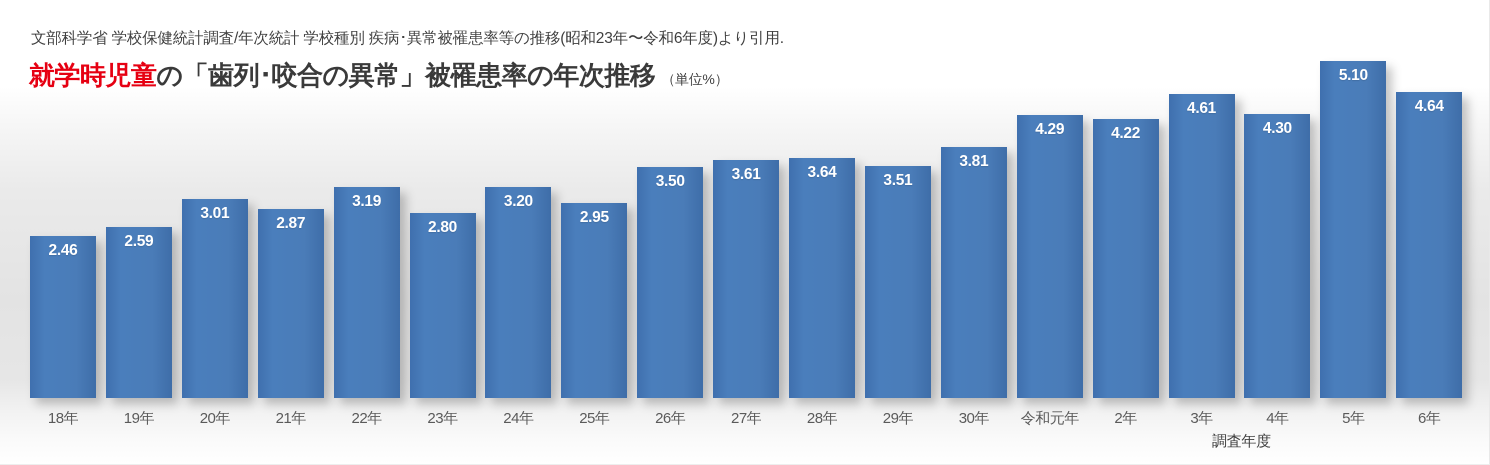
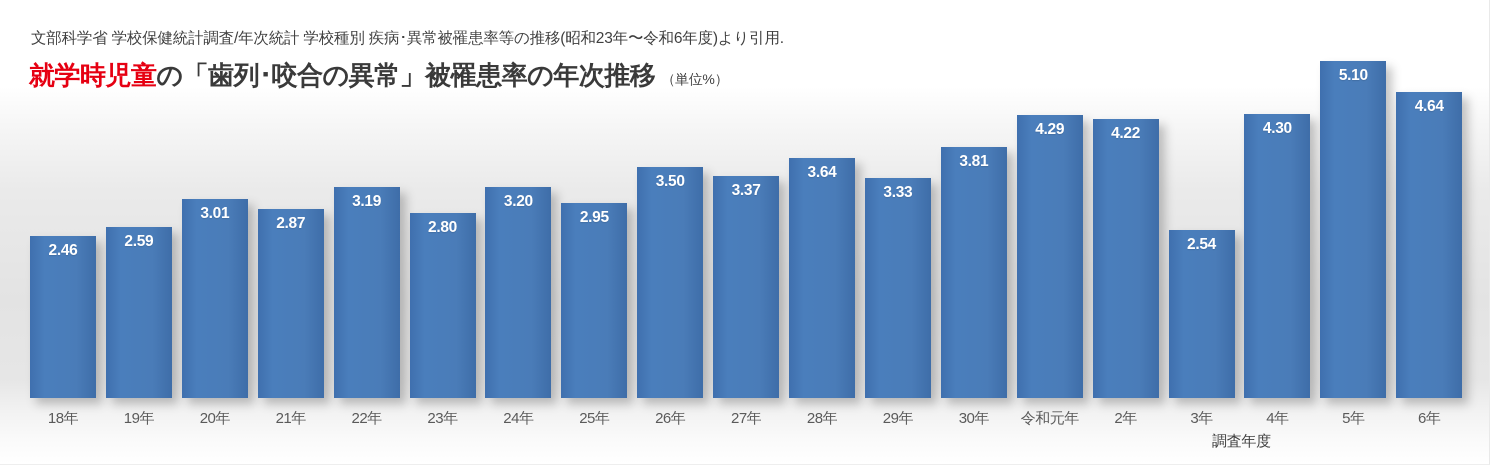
27年: 3.61 -> 3.37
29年: 3.51 -> 3.33
3年: 4.61 -> 2.54
